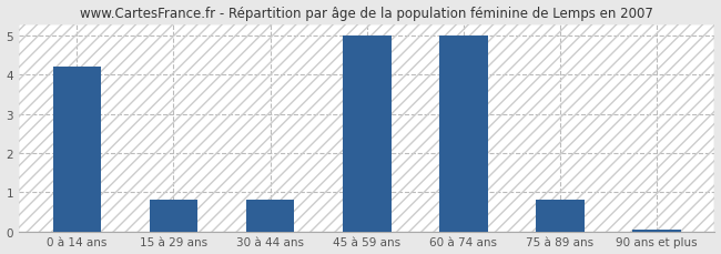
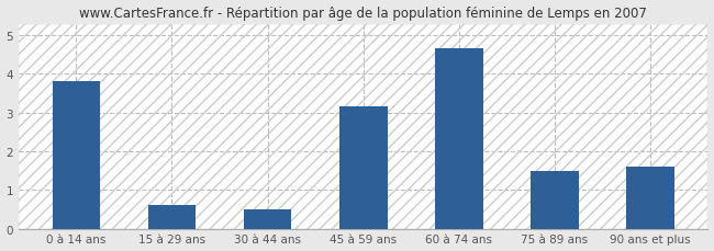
0 à 14 ans: 4.20 -> 3.80
15 à 29 ans: 0.80 -> 0.60
30 à 44 ans: 0.80 -> 0.50
45 à 59 ans: 5.00 -> 3.15
60 à 74 ans: 5.00 -> 4.65
75 à 89 ans: 0.80 -> 1.50
90 ans et plus: 0.05 -> 1.60
